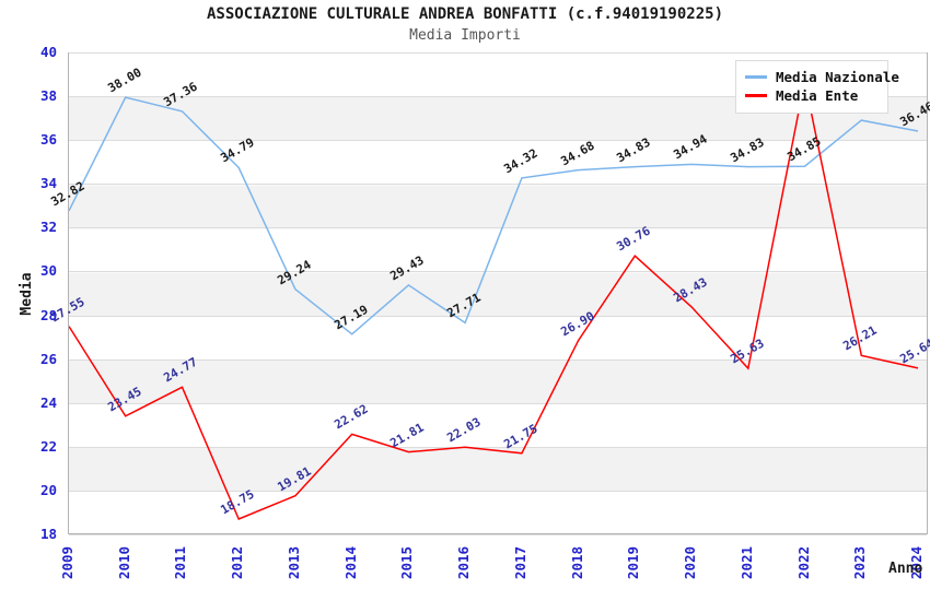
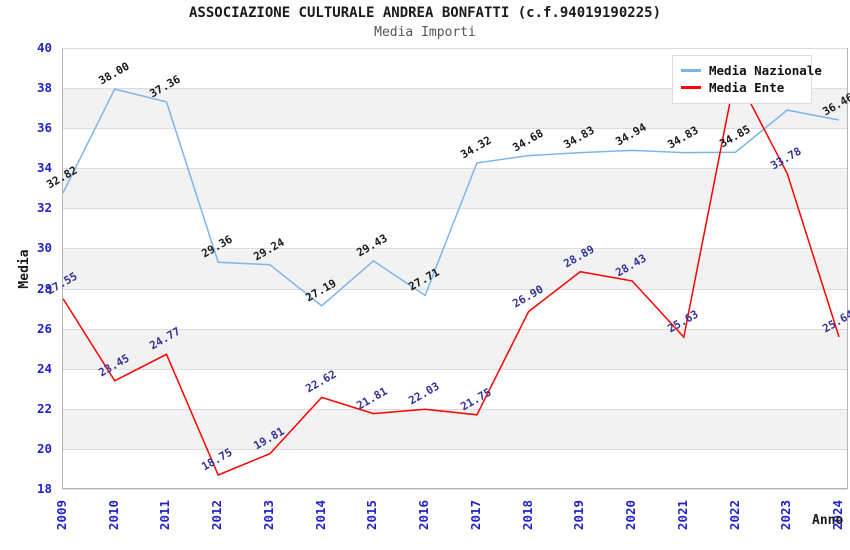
Media Nazionale/2012: 34.79 -> 29.36
Media Ente/2019: 30.76 -> 28.89
Media Ente/2023: 26.21 -> 33.78
